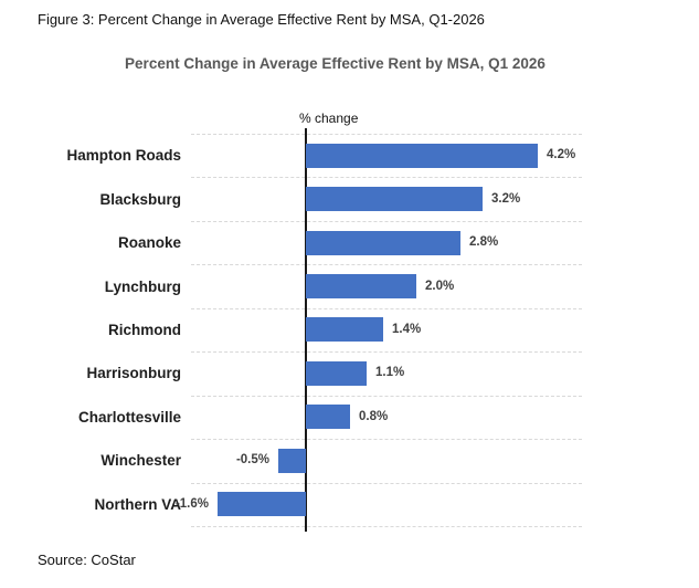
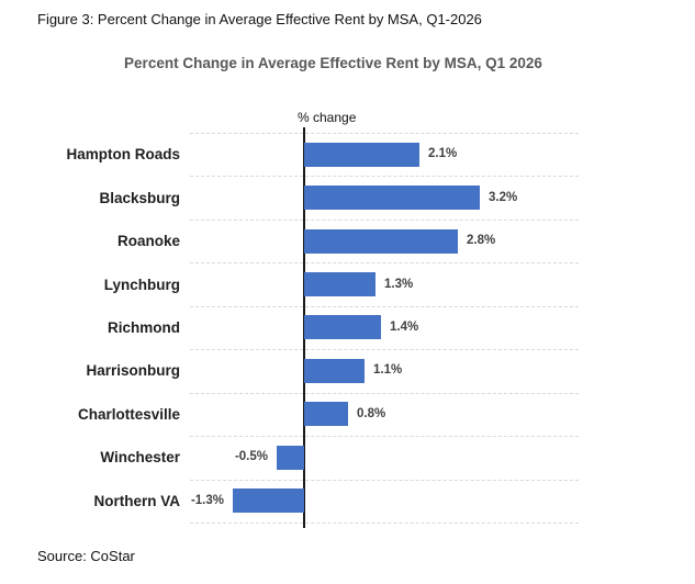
Hampton Roads: 4.2% -> 2.1%
Lynchburg: 2.0% -> 1.3%
Northern VA: -1.6% -> -1.3%
